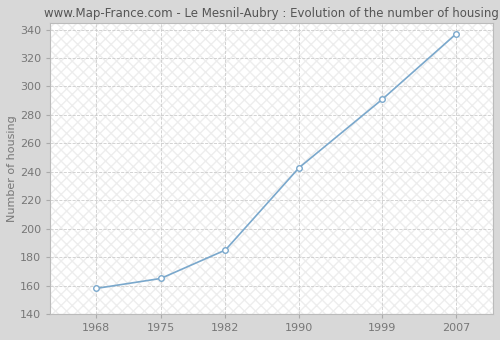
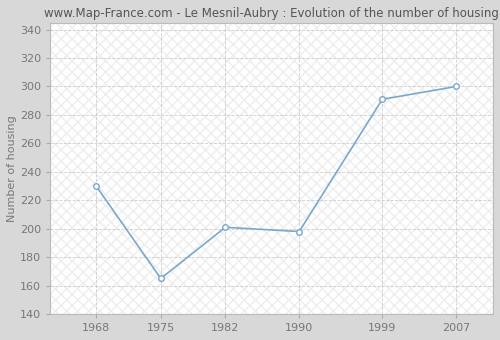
1968: 158 -> 230
1982: 185 -> 201
1990: 243 -> 198
2007: 337 -> 300
